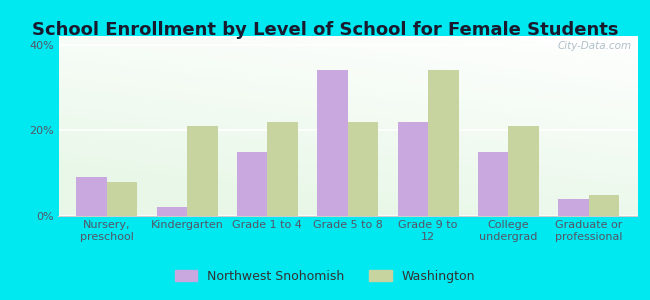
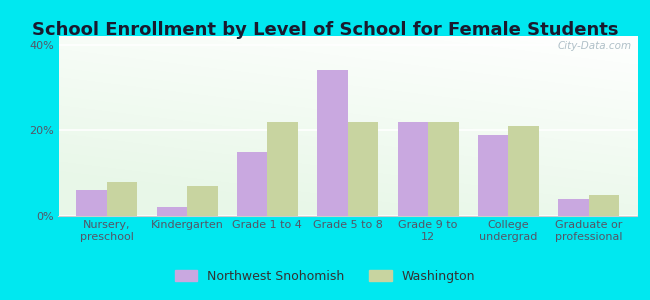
Northwest Snohomish/Nursery, preschool: 9% -> 6%
Washington/Kindergarten: 21% -> 7%
Washington/Grade 9 to 12: 34% -> 22%
Northwest Snohomish/College undergrad: 15% -> 19%
